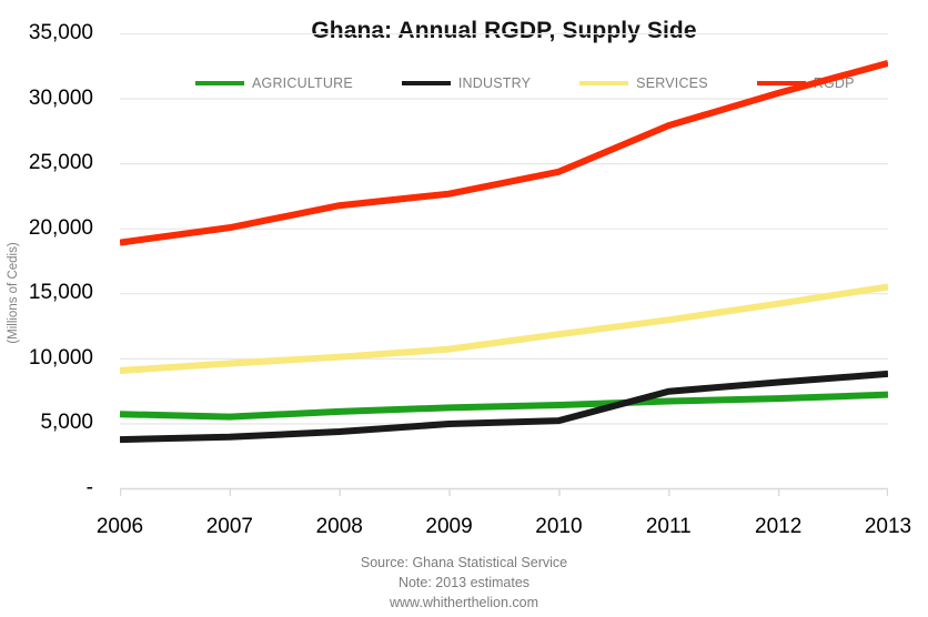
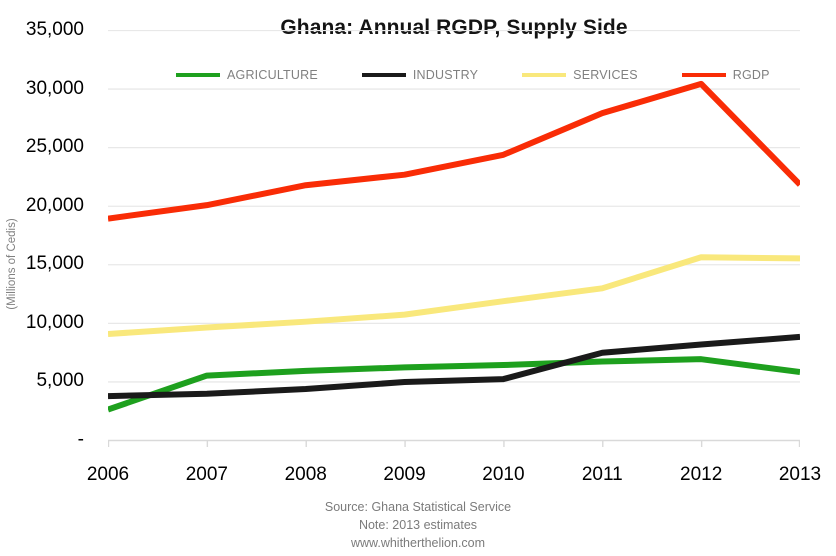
AGRICULTURE/2006: 5700 -> 2600
SERVICES/2012: 14200 -> 15600
AGRICULTURE/2013: 7200 -> 5800
RGDP/2013: 32700 -> 21800
